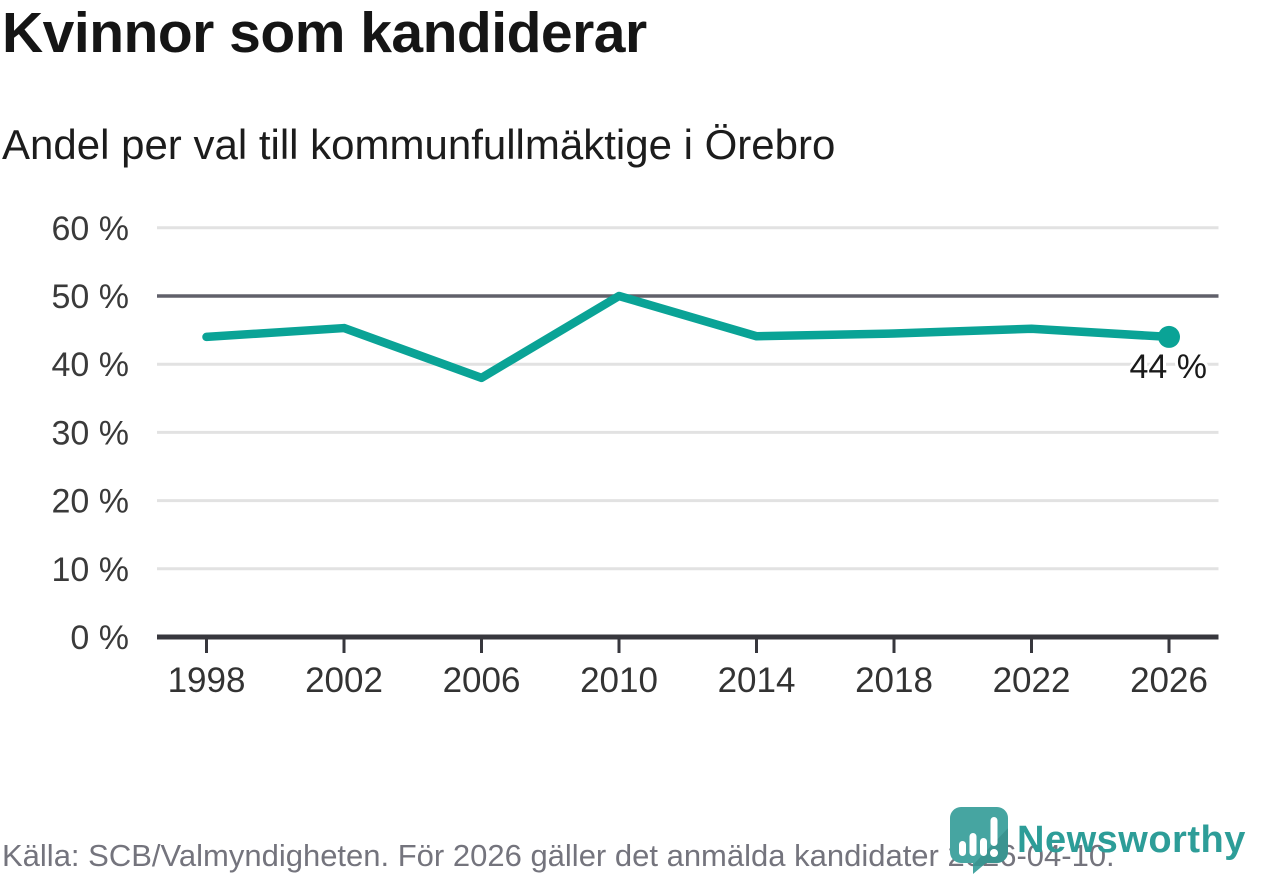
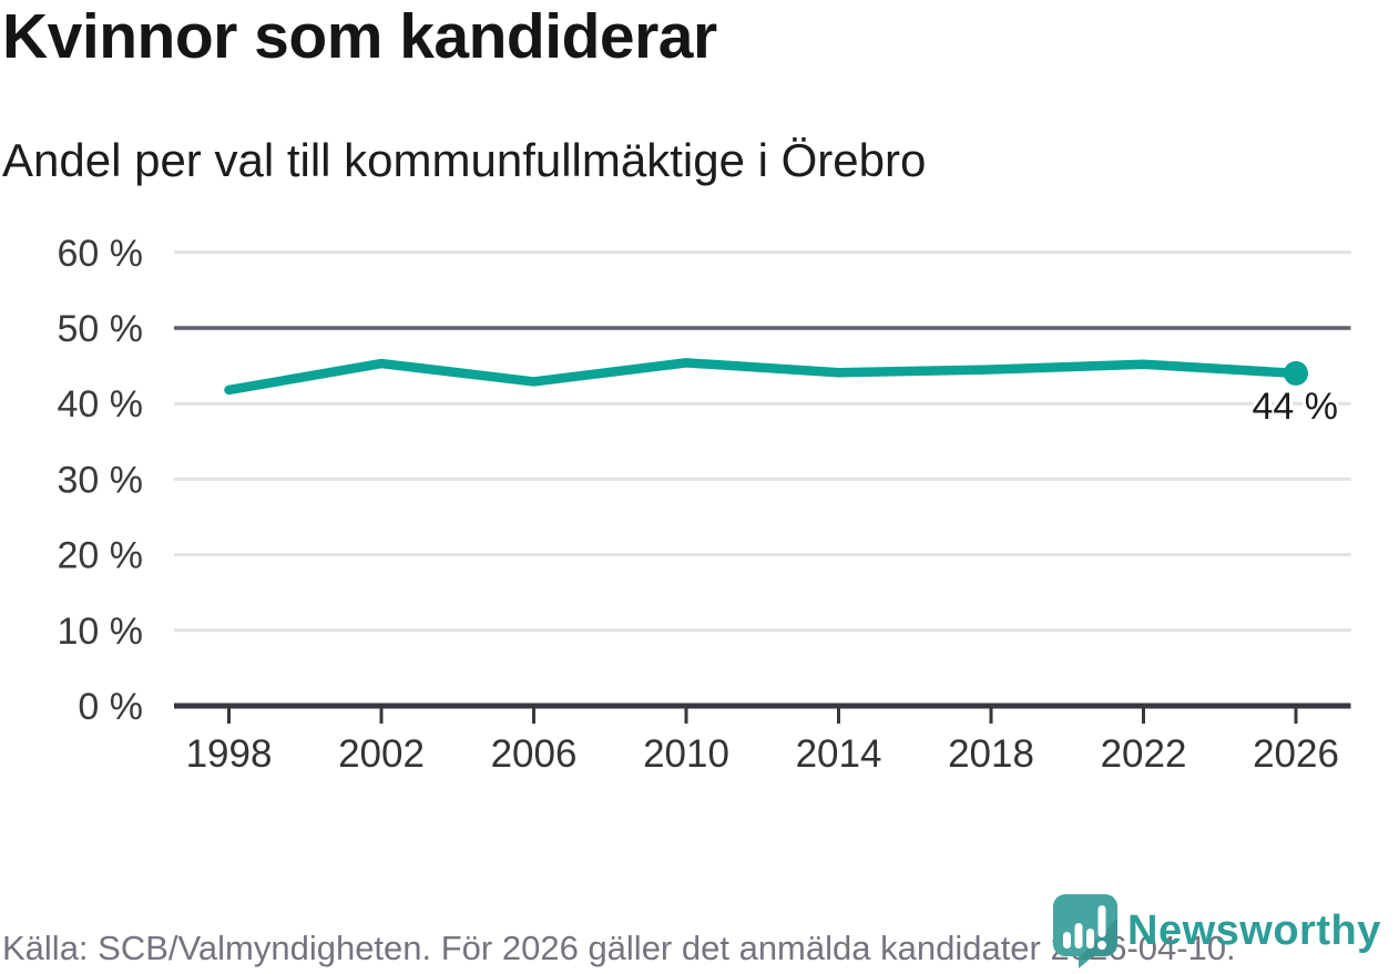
1998: 44% -> 42%
2006: 38% -> 43%
2010: 50% -> 45%
